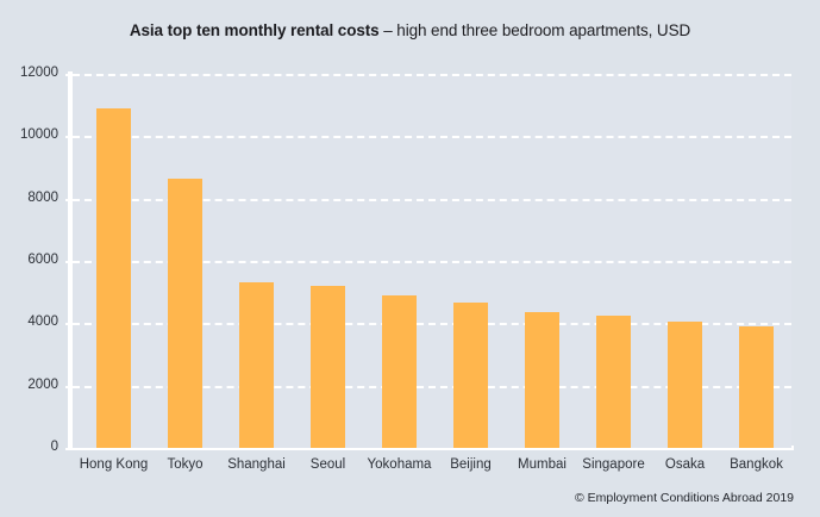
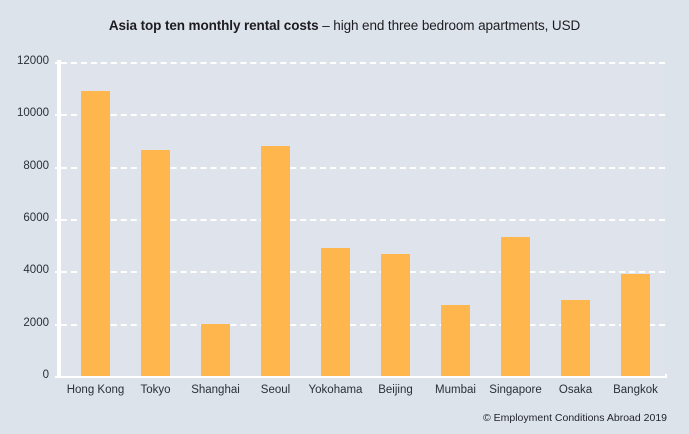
Shanghai: 5300 -> 2000
Seoul: 5200 -> 8800
Mumbai: 4400 -> 2700
Singapore: 4200 -> 5300
Osaka: 4000 -> 2900
